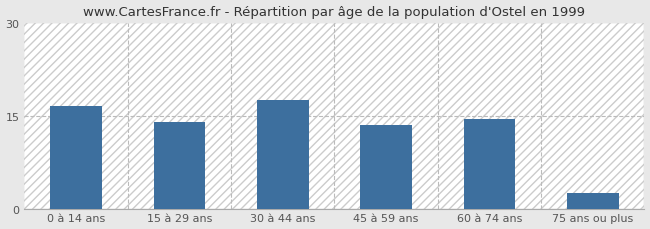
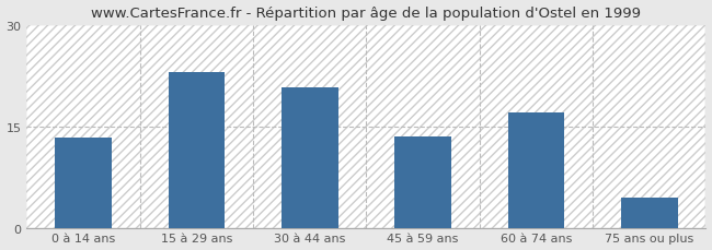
0 à 14 ans: 16.5 -> 13.4
15 à 29 ans: 14.0 -> 23.0
30 à 44 ans: 17.5 -> 20.8
60 à 74 ans: 14.5 -> 17.0
75 ans ou plus: 2.5 -> 4.4
